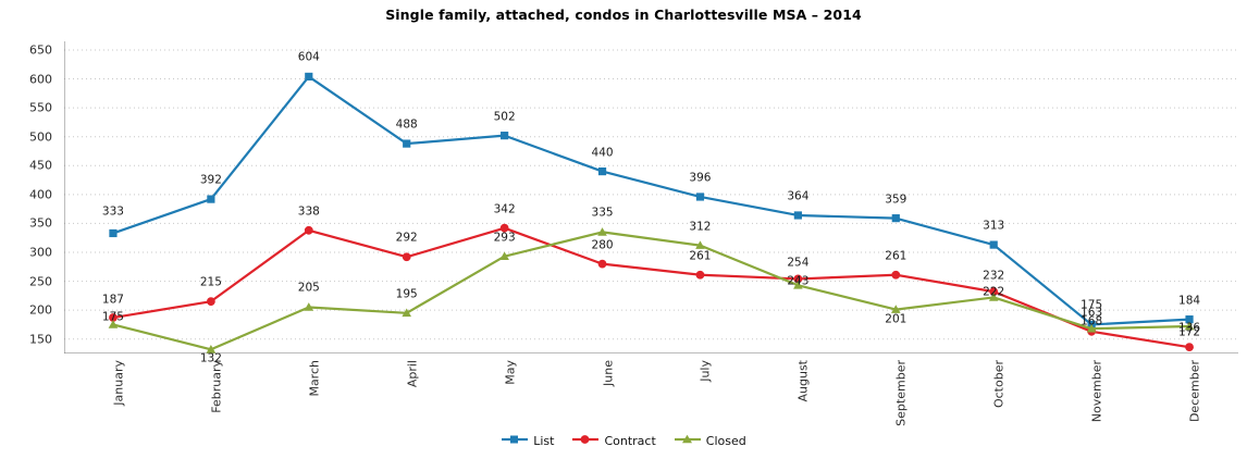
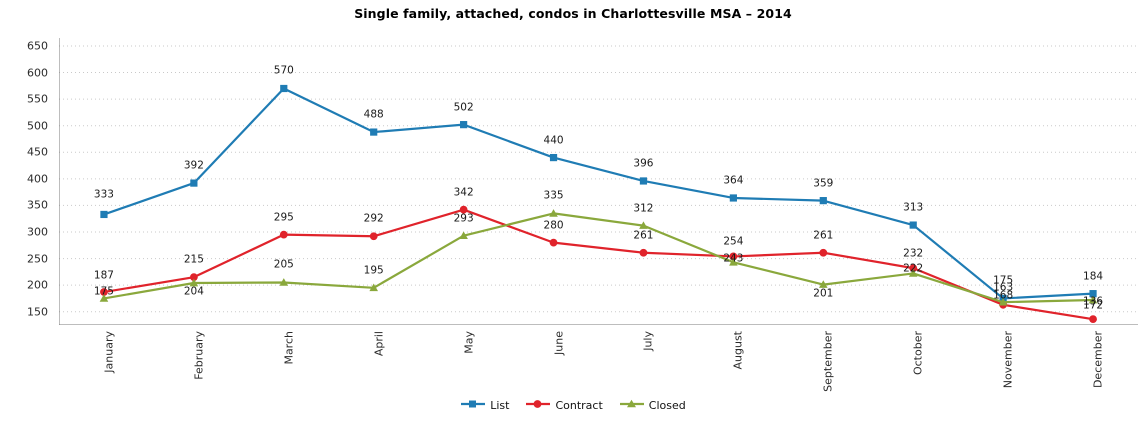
Closed/February: 132 -> 204
List/March: 604 -> 570
Contract/March: 338 -> 295
